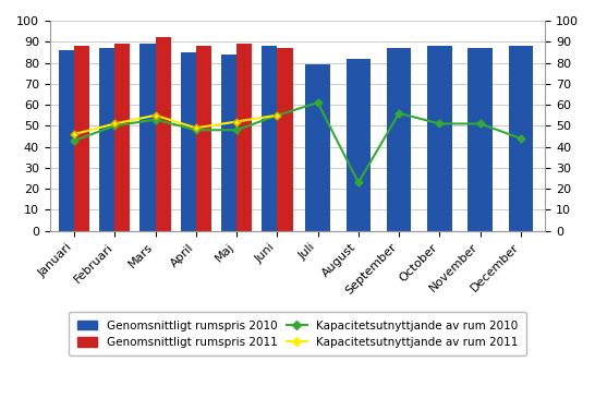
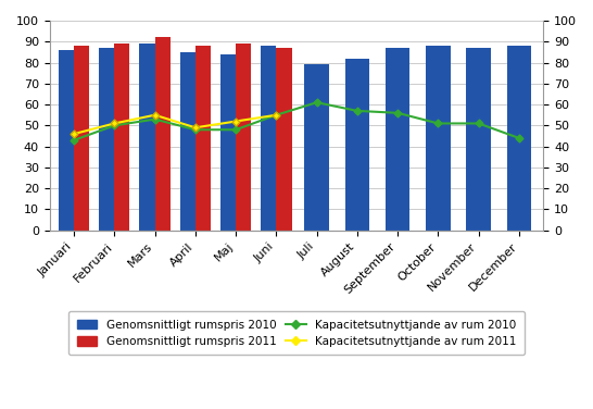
Kapacitetsutnyttjande av rum 2010/August: 23 -> 57
